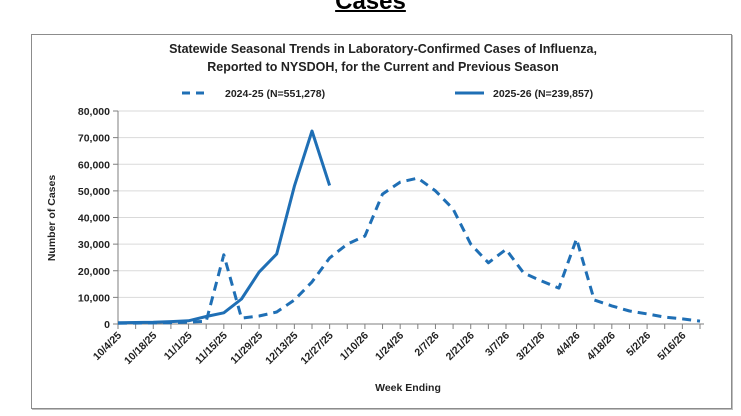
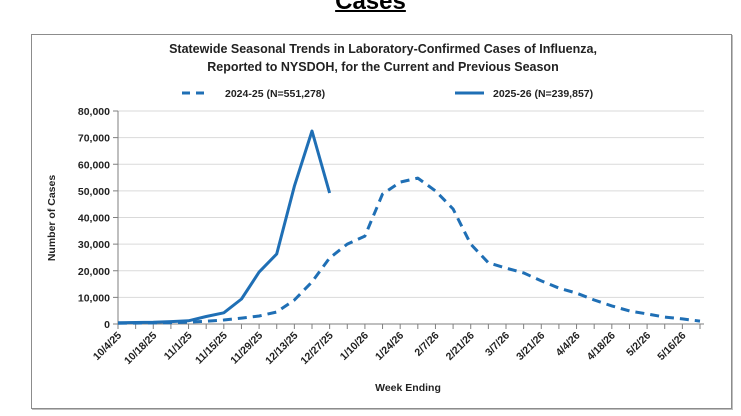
2024-25 (N=551,278)/11/15/25: 26000 -> 2000
2025-26 (N=239,857)/12/27/25: 52000 -> 49000
2024-25 (N=551,278)/3/7/26: 28000 -> 21000
2024-25 (N=551,278)/4/4/26: 32000 -> 12000
